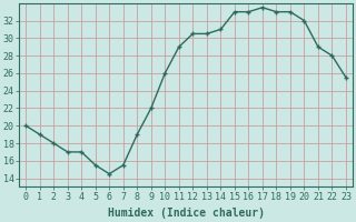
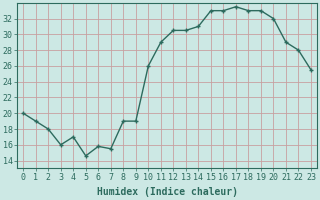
3: 17.0 -> 16.0
5: 15.5 -> 14.6
6: 14.5 -> 15.8
9: 22.0 -> 19.0
